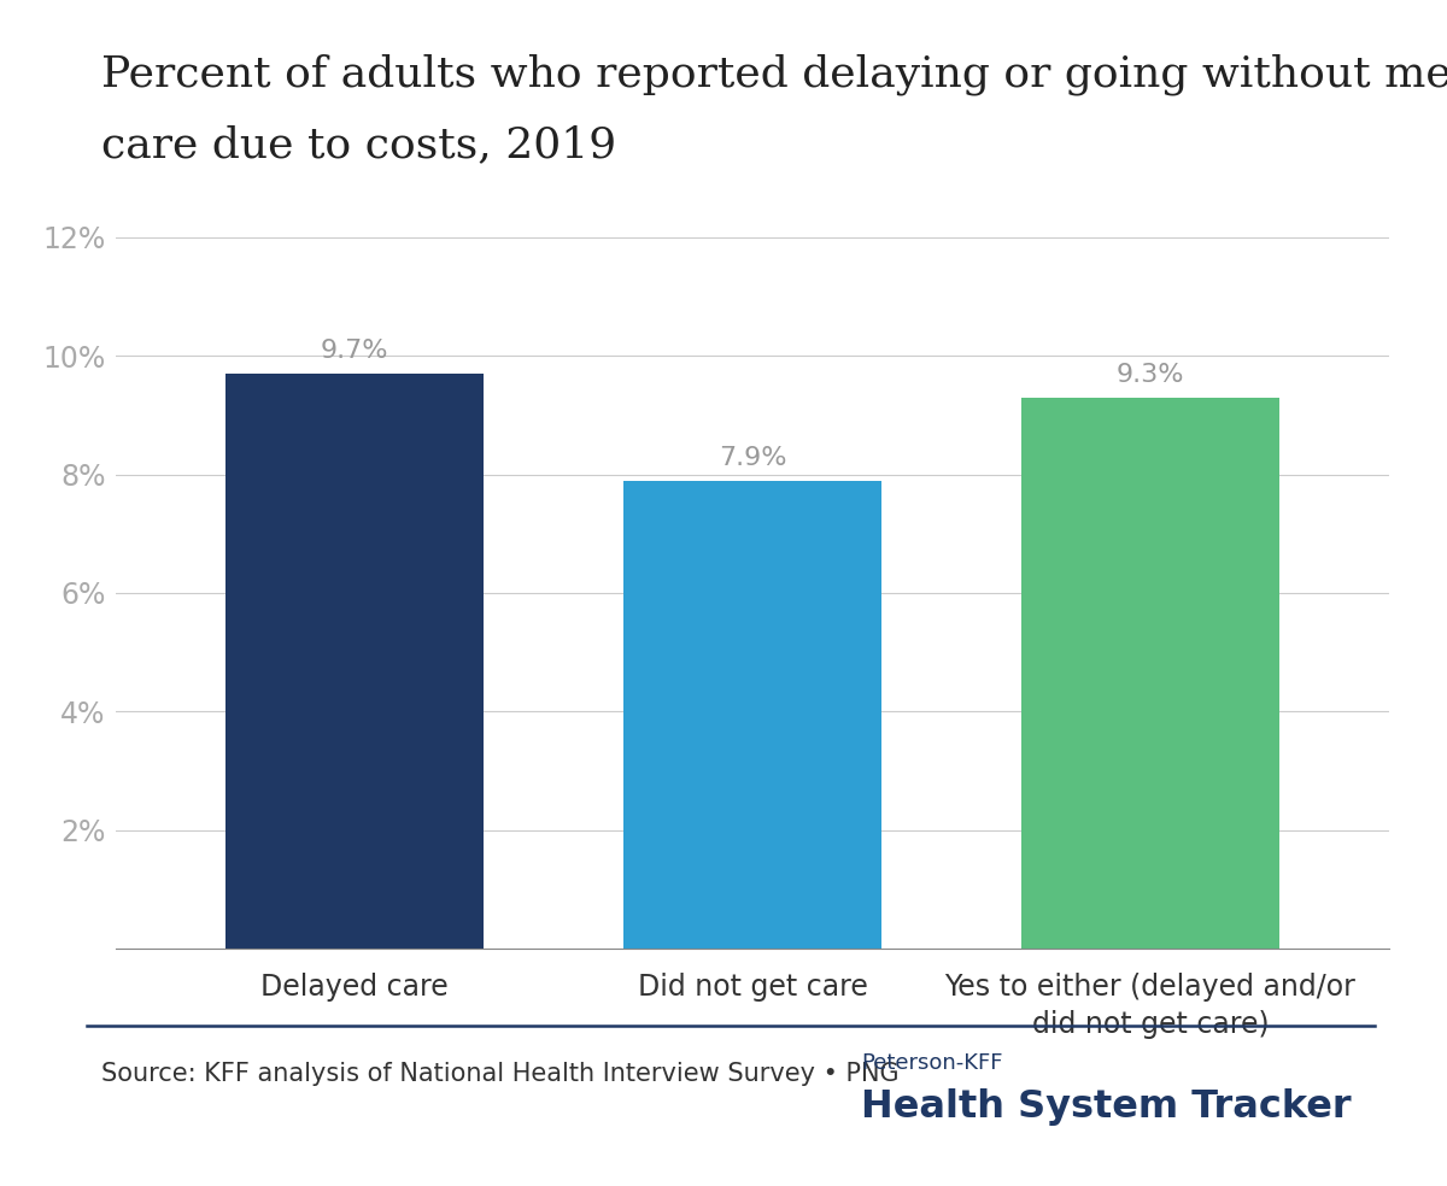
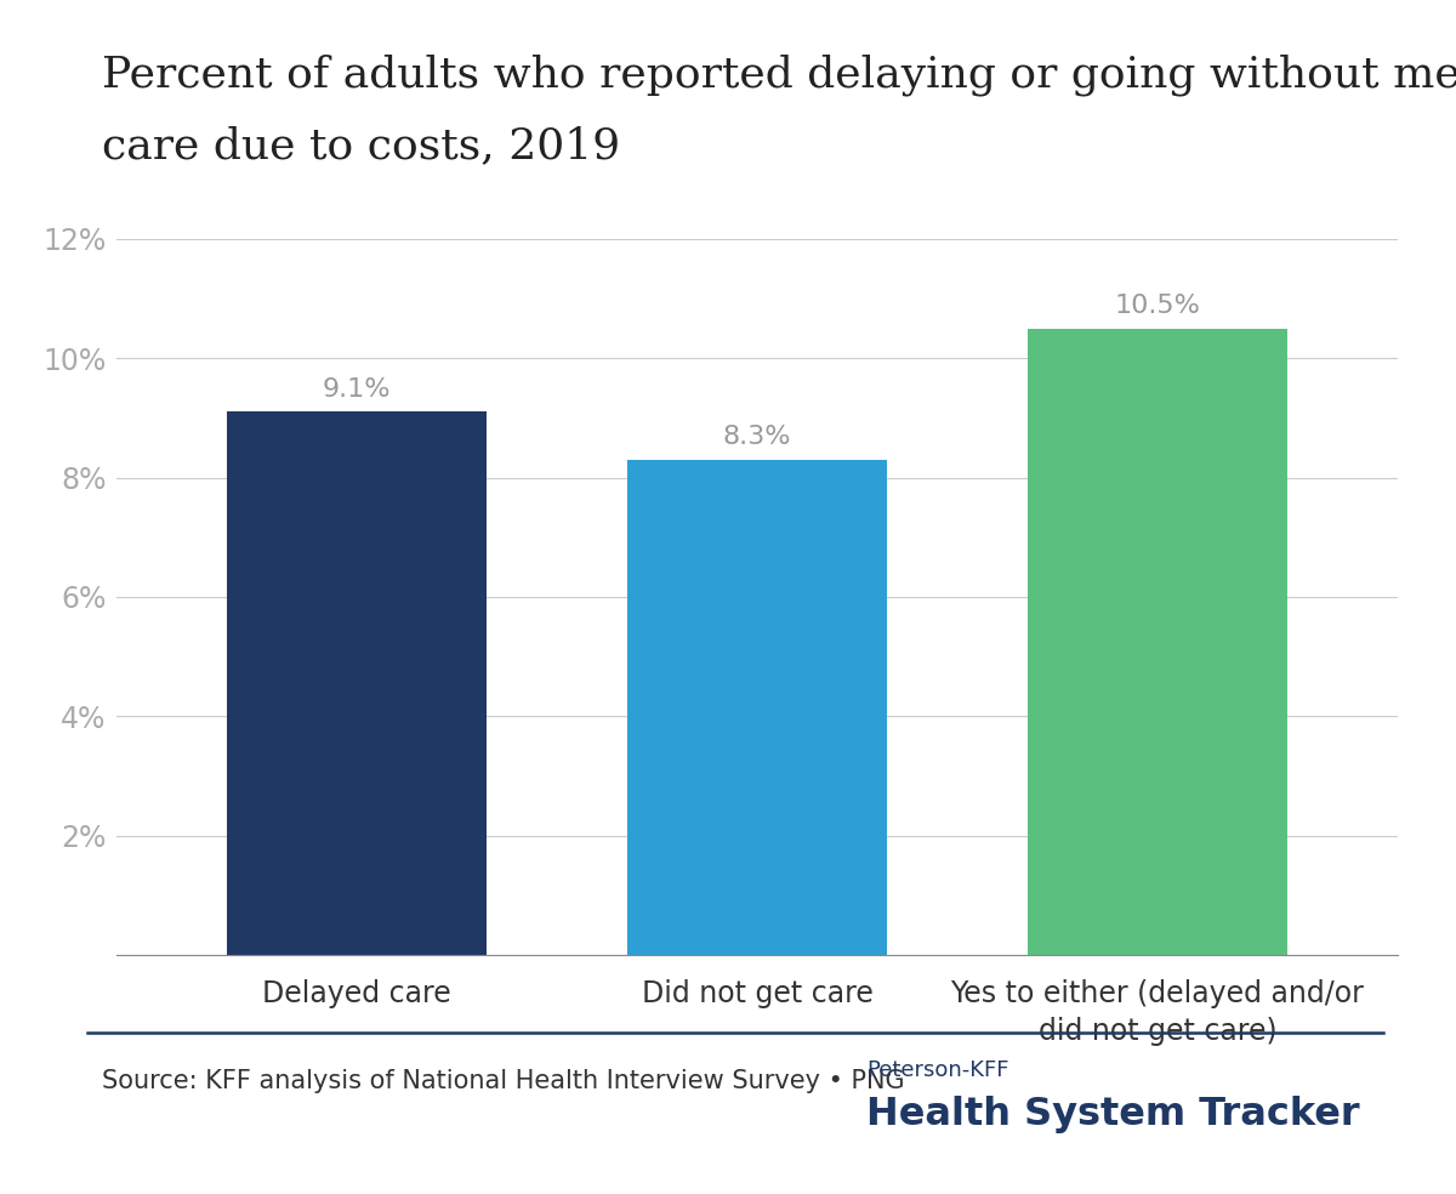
Delayed care: 9.7% -> 9.1%
Did not get care: 7.9% -> 8.3%
Yes to either (delayed and/or did not get care): 9.3% -> 10.5%
